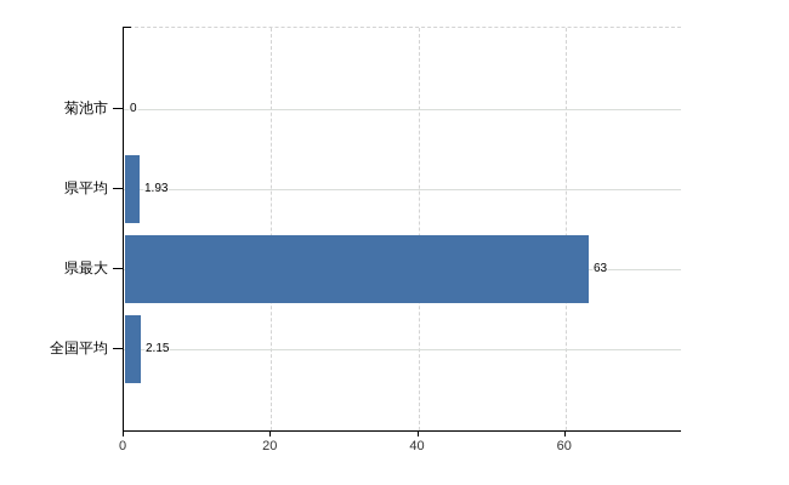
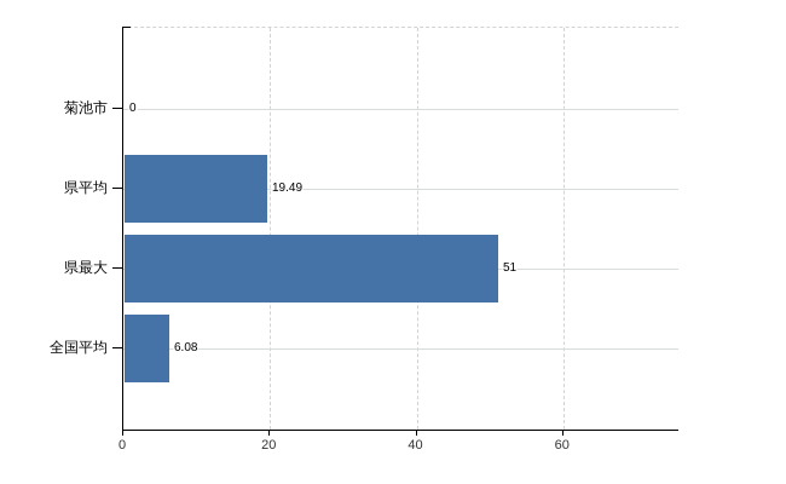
県平均: 1.93 -> 19.49
県最大: 63 -> 51
全国平均: 2.15 -> 6.08
